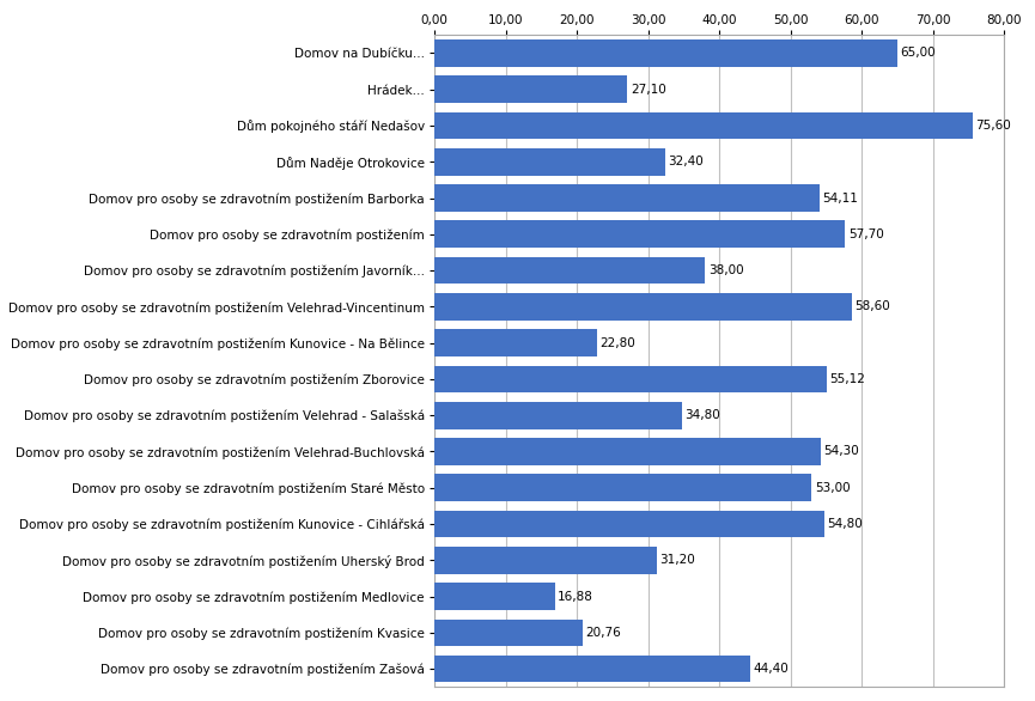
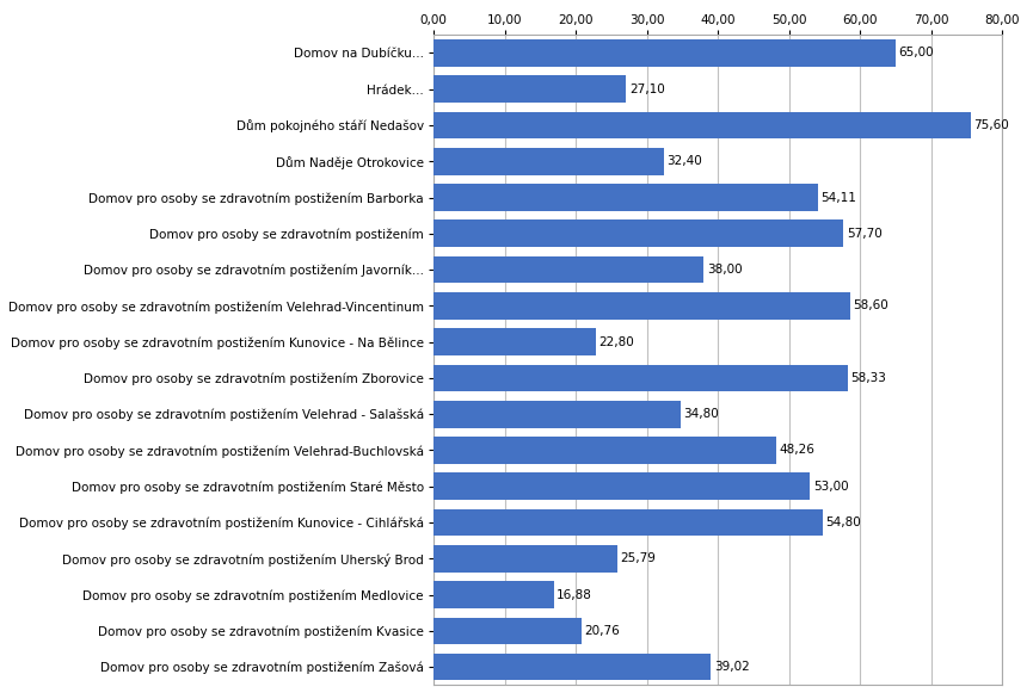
Domov pro osoby se zdravotním postižením Zborovice: 55,12 -> 58,33
Domov pro osoby se zdravotním postižením Velehrad-Buchlovská: 54,30 -> 48,26
Domov pro osoby se zdravotním postižením Uherský Brod: 31,20 -> 25,79
Domov pro osoby se zdravotním postižením Zašová: 44,40 -> 39,02
